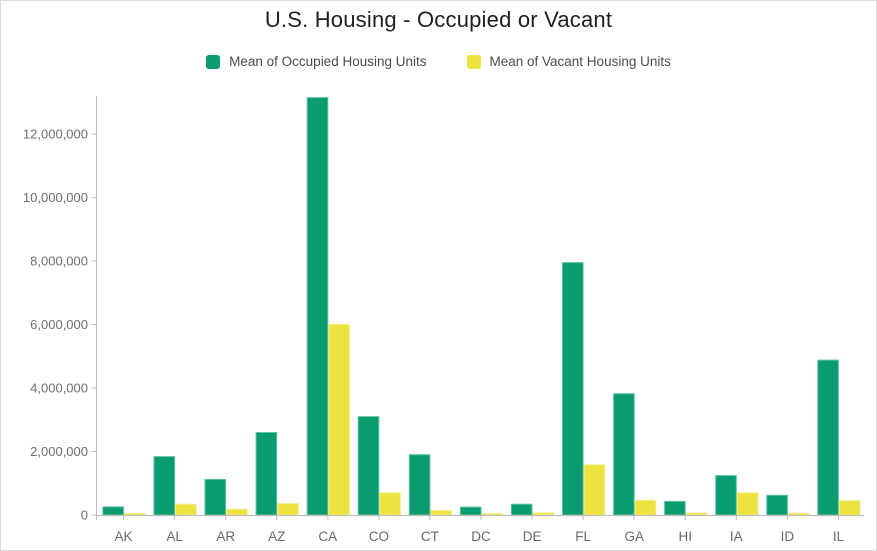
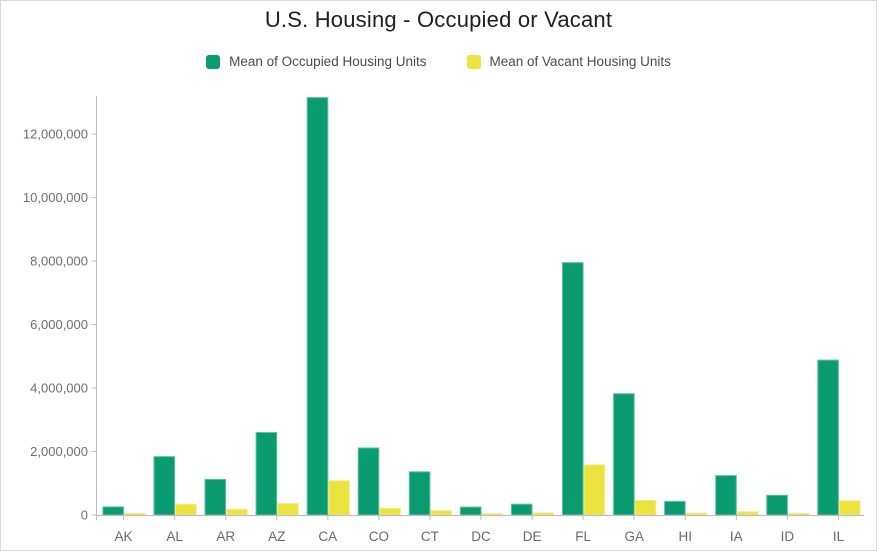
Mean of Vacant Housing Units/CA: 6000000 -> 1100000
Mean of Occupied Housing Units/CO: 3100000 -> 2100000
Mean of Vacant Housing Units/CO: 700000 -> 200000
Mean of Occupied Housing Units/CT: 1900000 -> 1400000
Mean of Vacant Housing Units/IA: 700000 -> 100000
